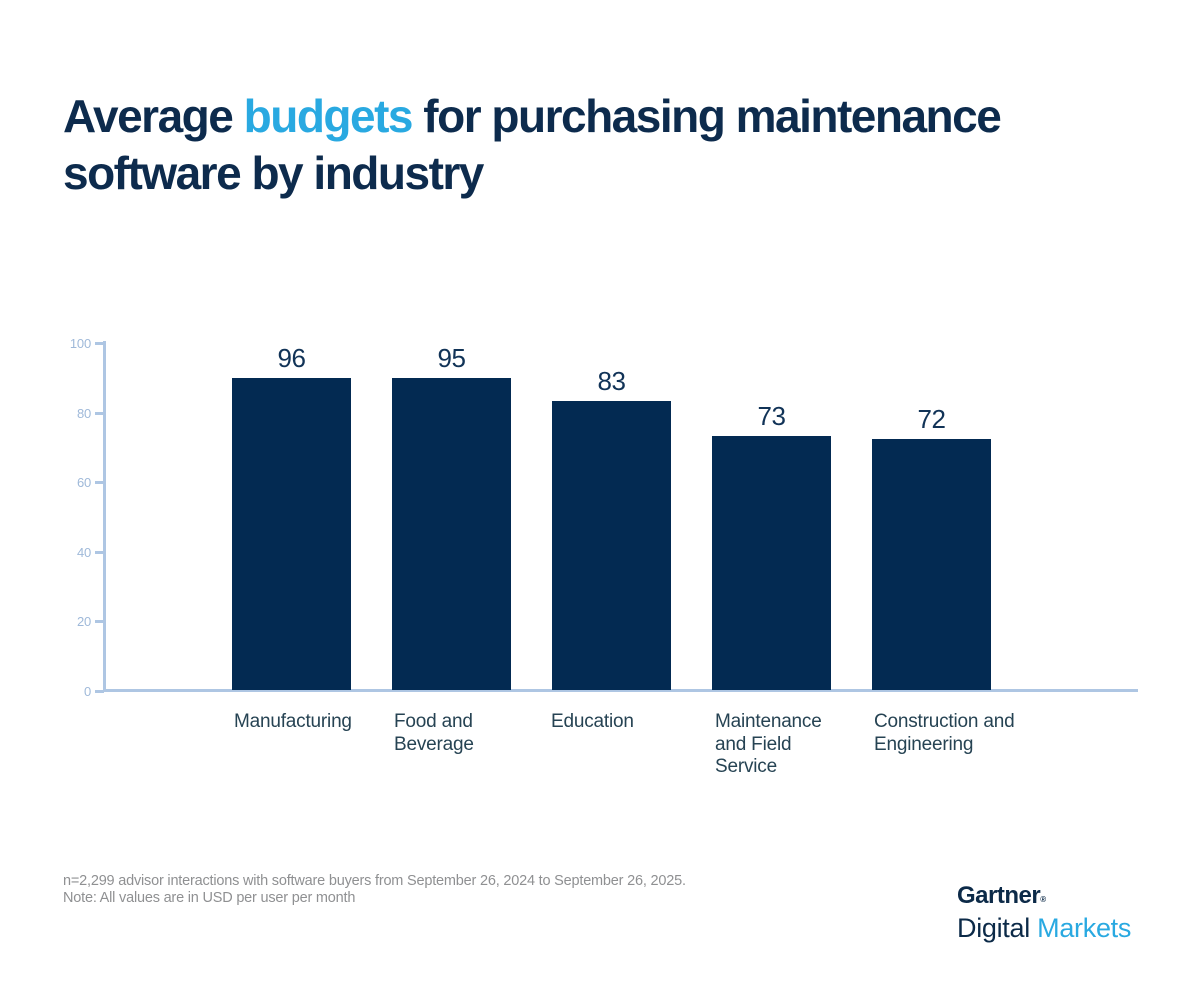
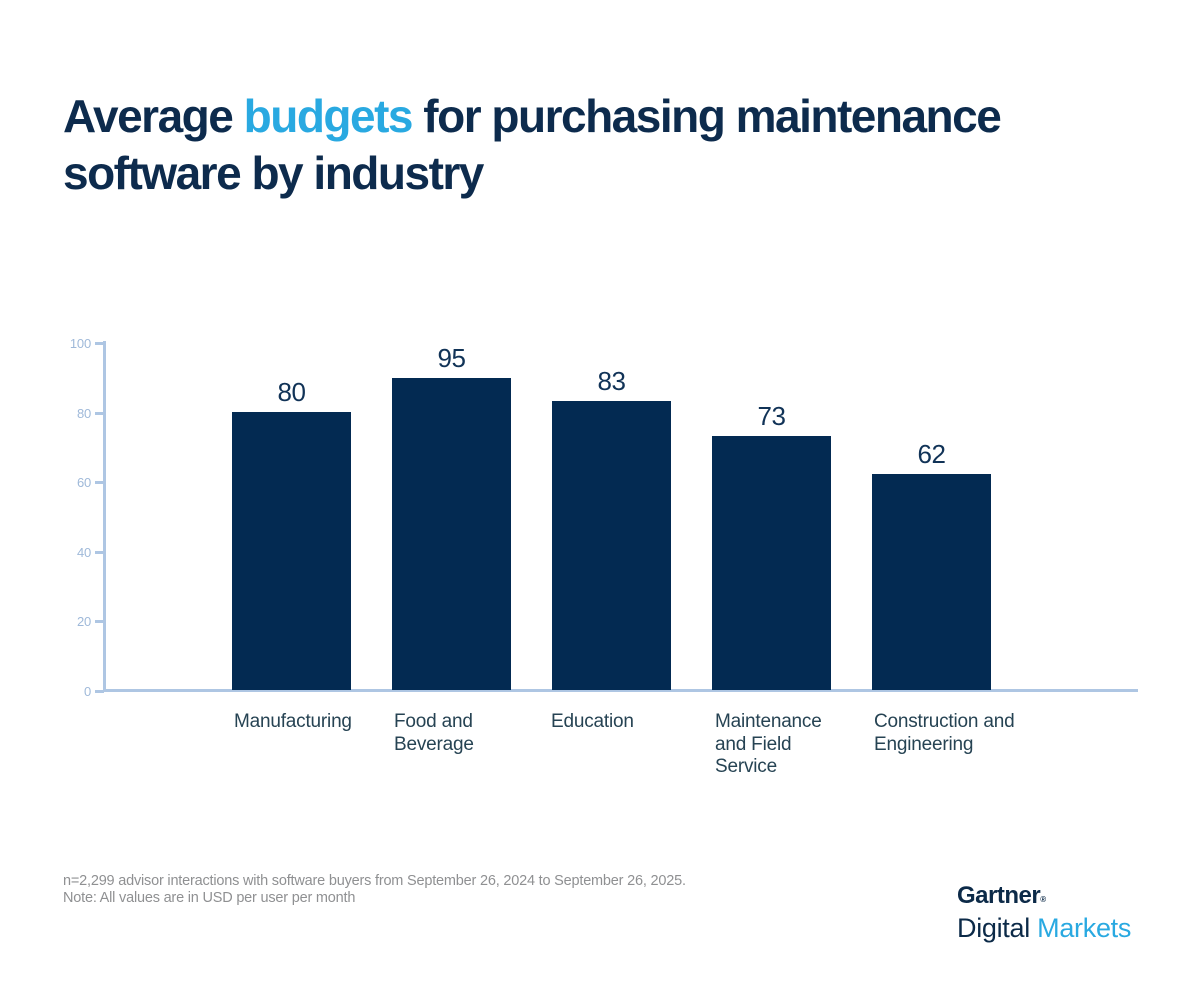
Manufacturing: 96 -> 80
Construction and Engineering: 72 -> 62
